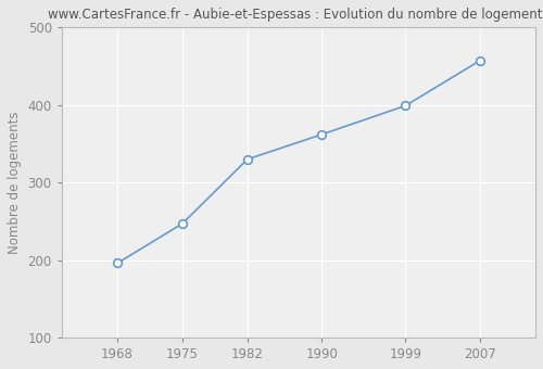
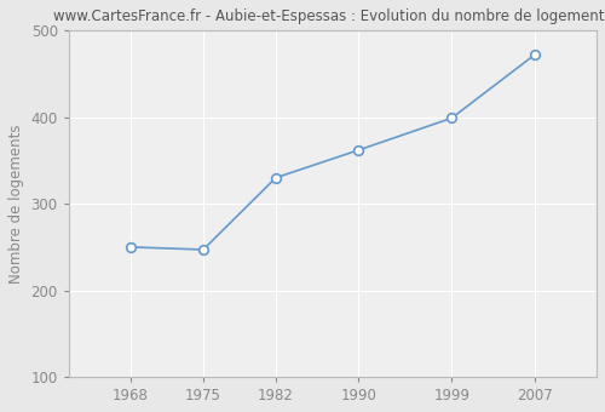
1968: 196 -> 250
2007: 457 -> 472
